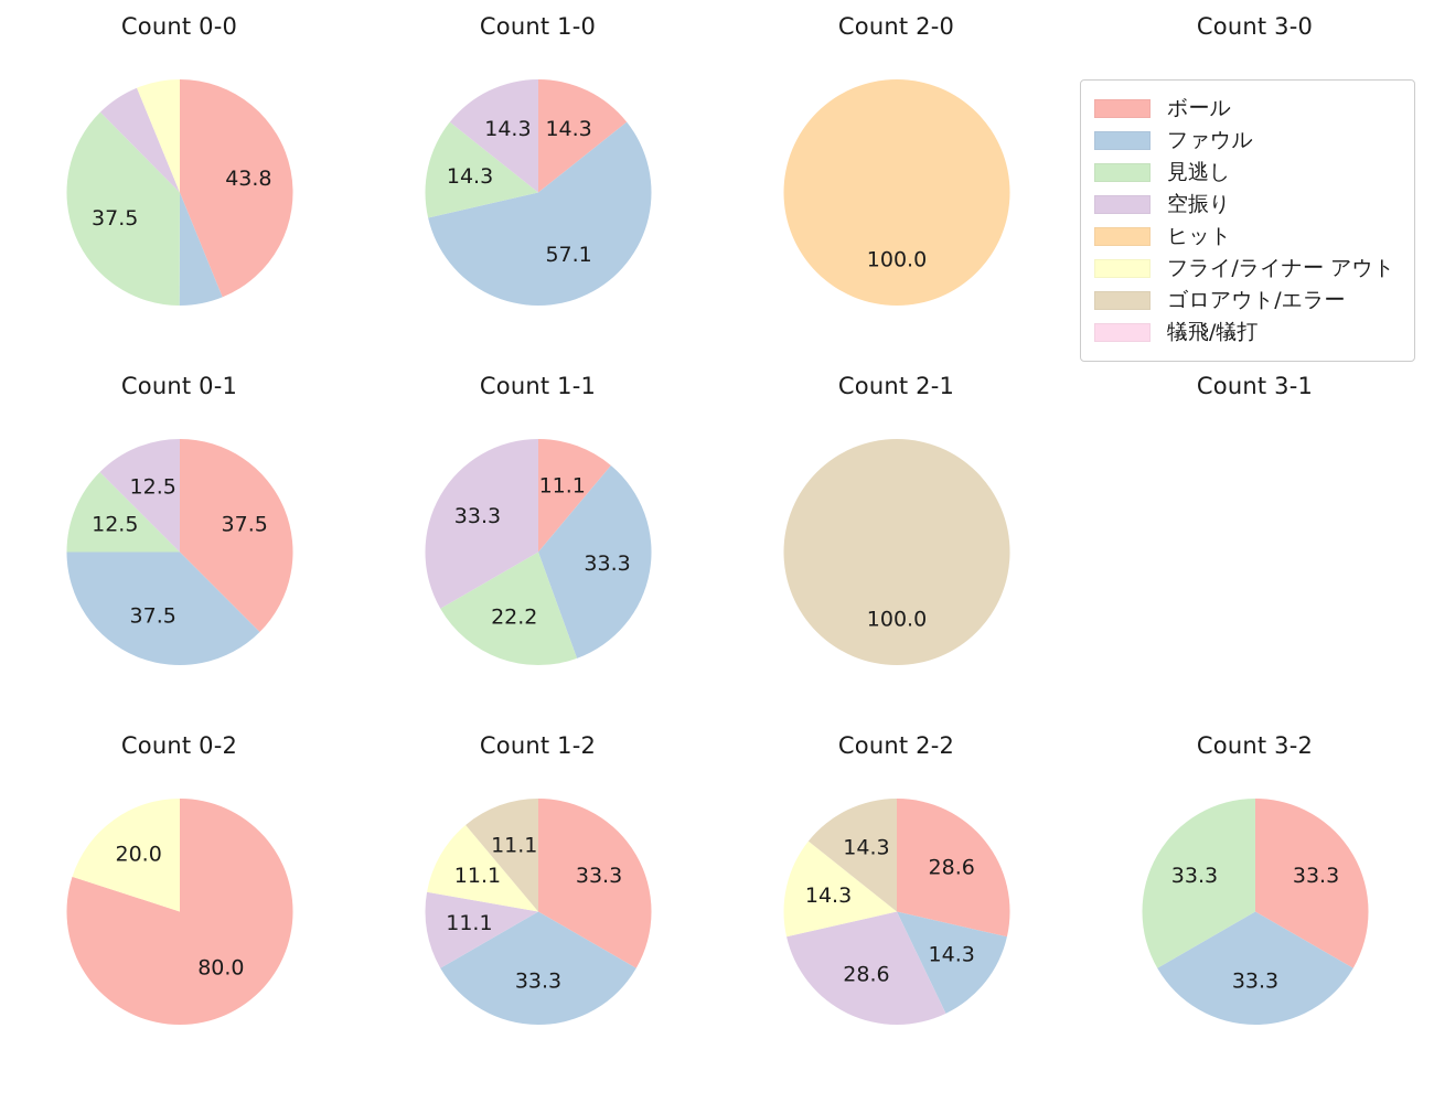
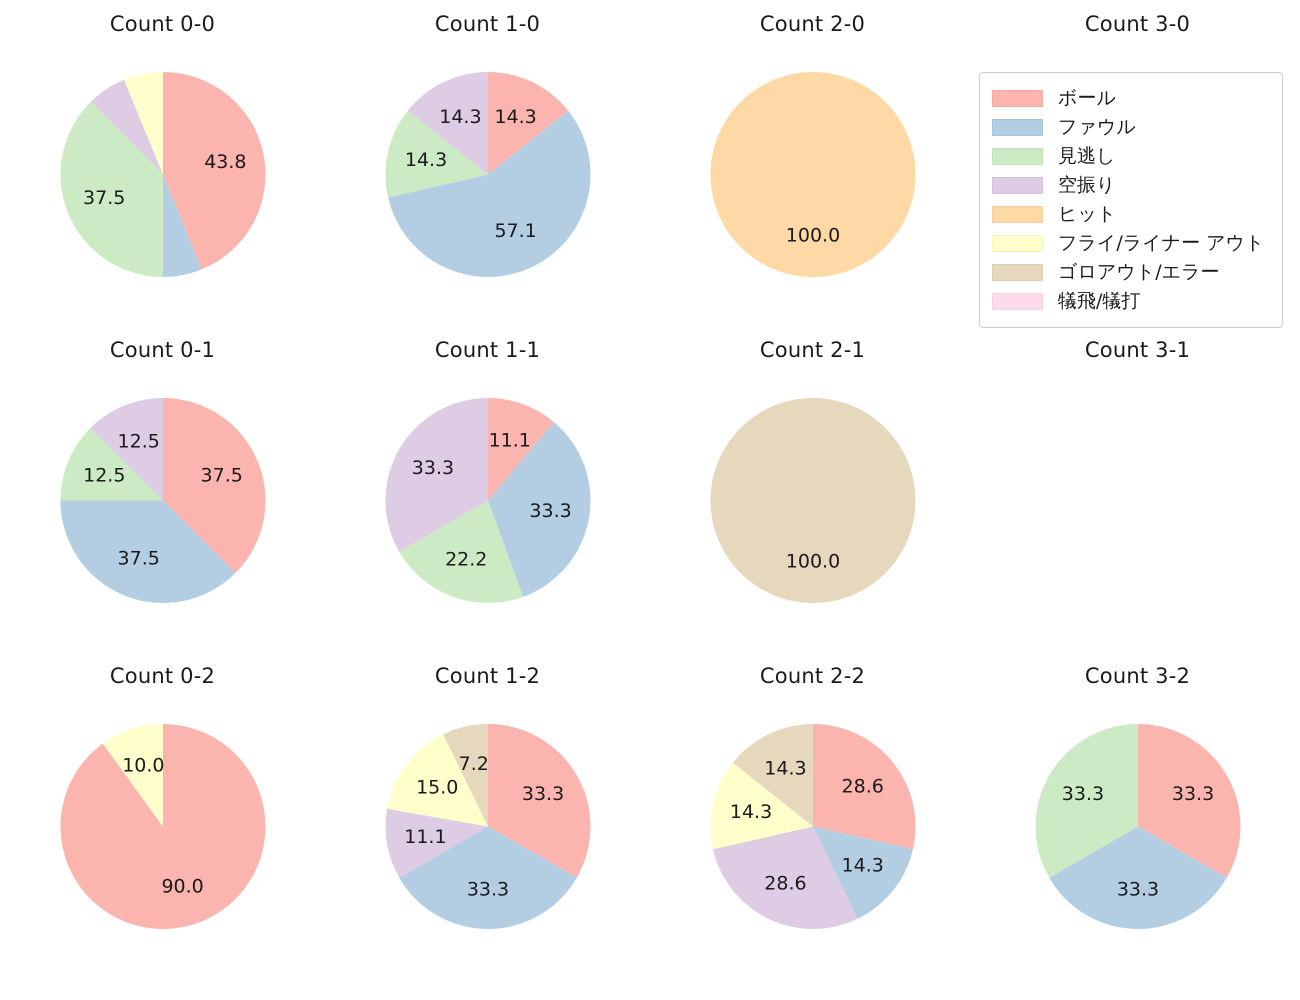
Count 0-2/ボール: 80.0 -> 90.0
Count 0-2/フライ/ライナー アウト: 20.0 -> 10.0
Count 1-2/フライ/ライナー アウト: 11.1 -> 15.0
Count 1-2/ゴロアウト/エラー: 11.1 -> 7.2
